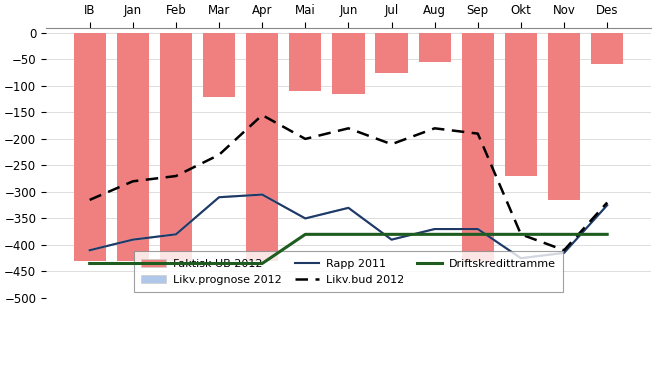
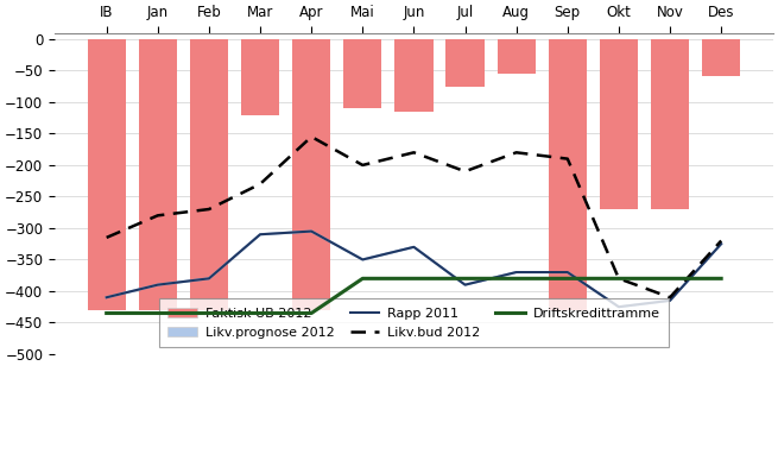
Faktisk UB 2012/Nov: -316 -> -270
